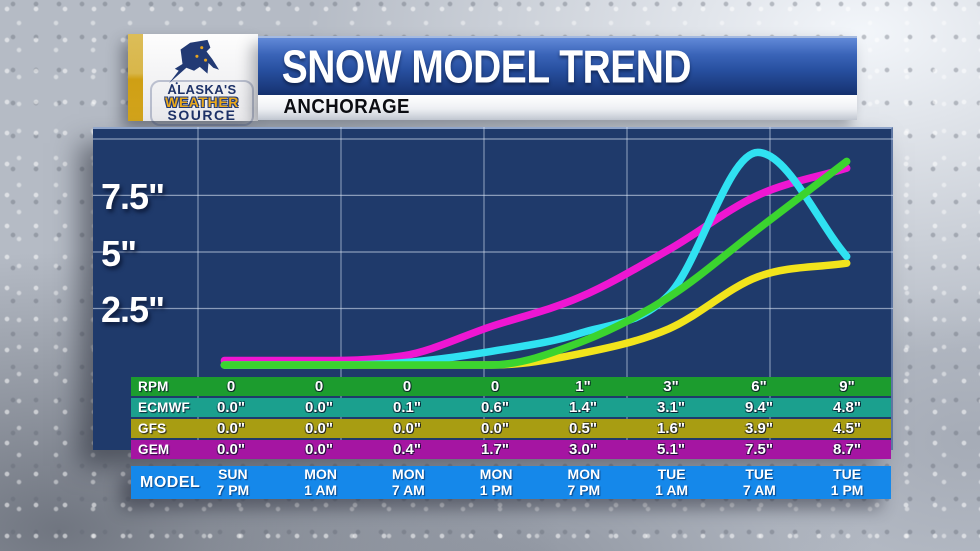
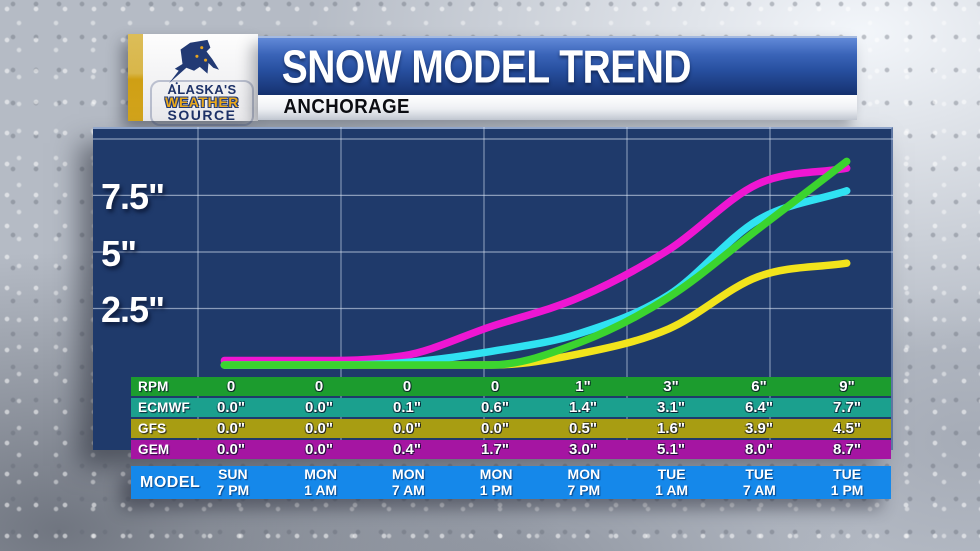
ECMWF/TUE 7 AM: 9.4 -> 6.4
GEM/TUE 7 AM: 7.5 -> 8.0
ECMWF/TUE 1 PM: 4.8 -> 7.7
